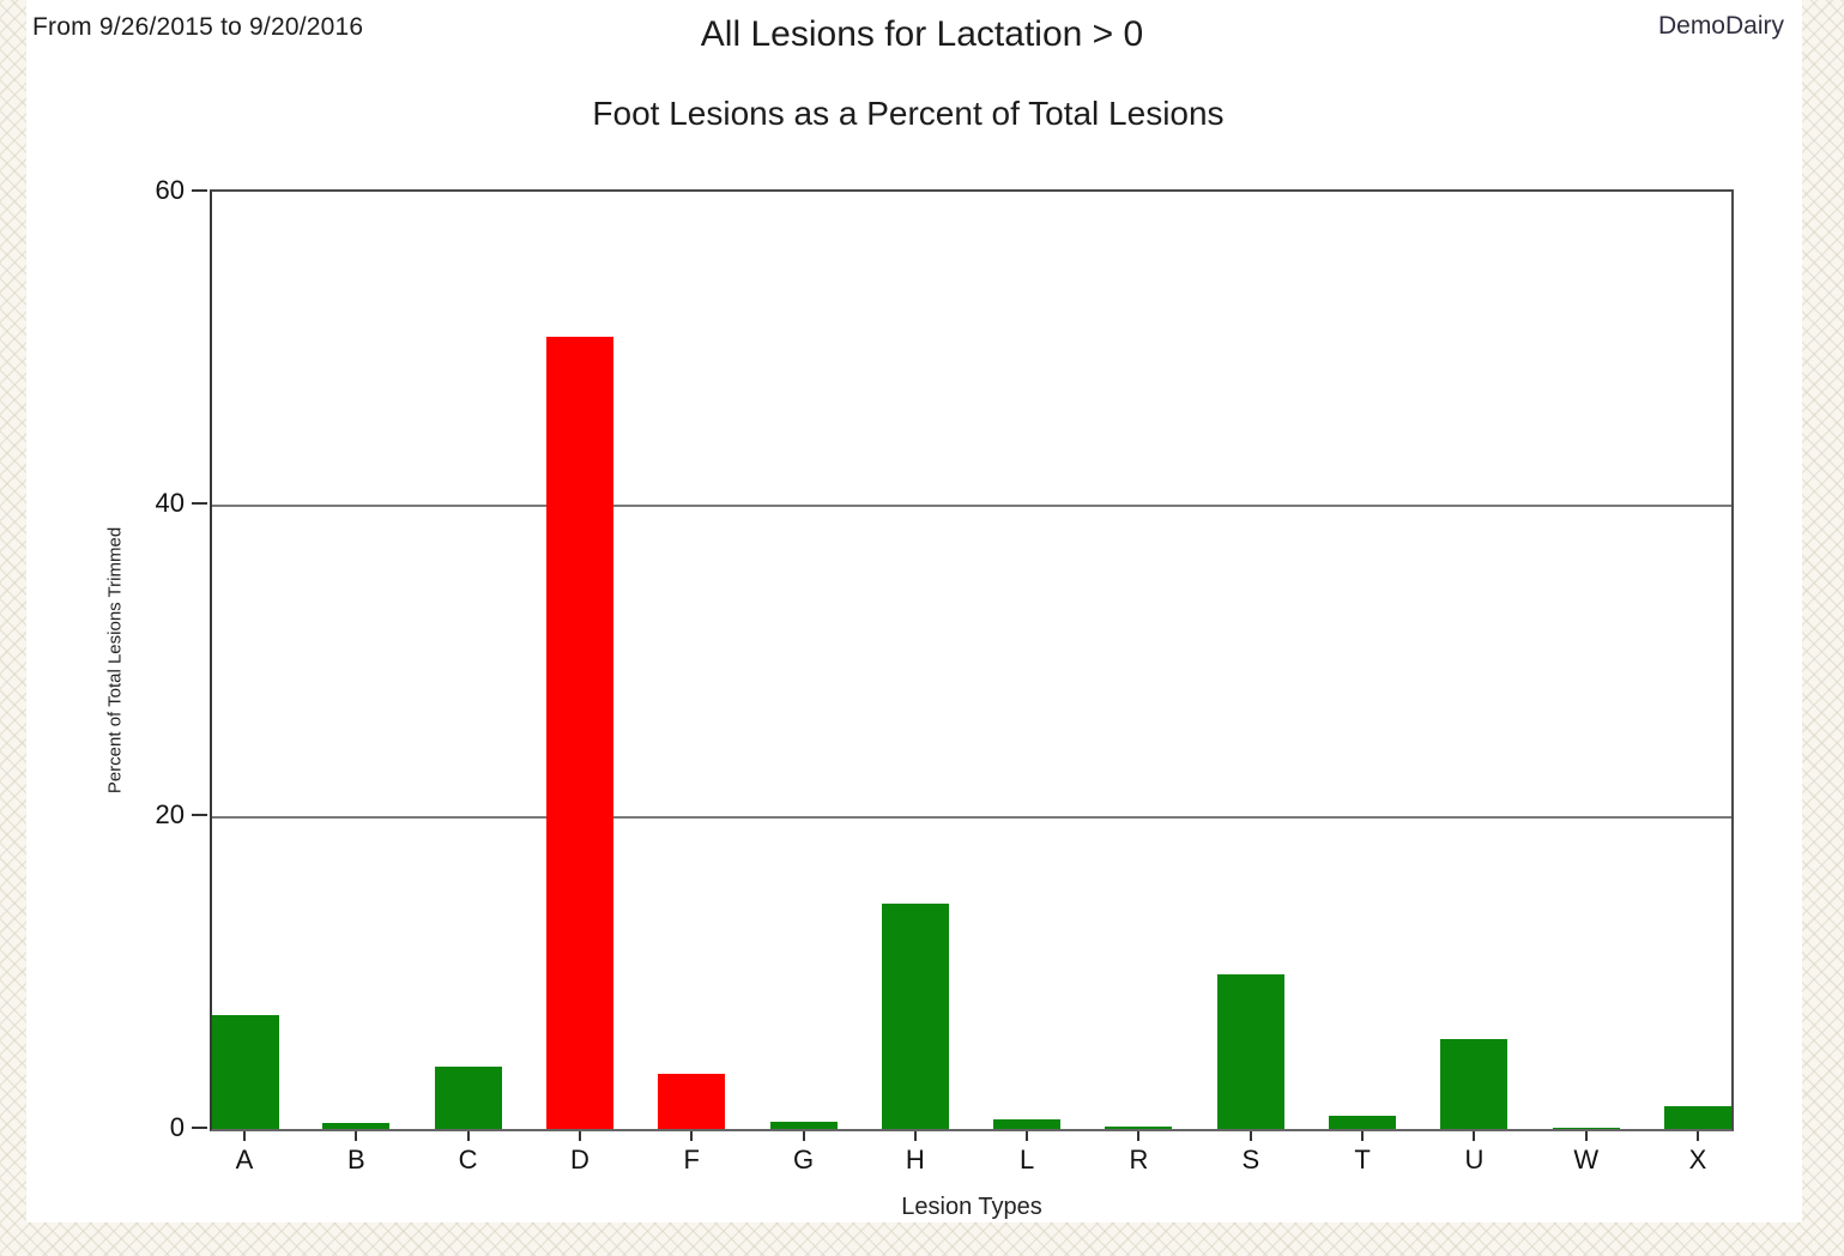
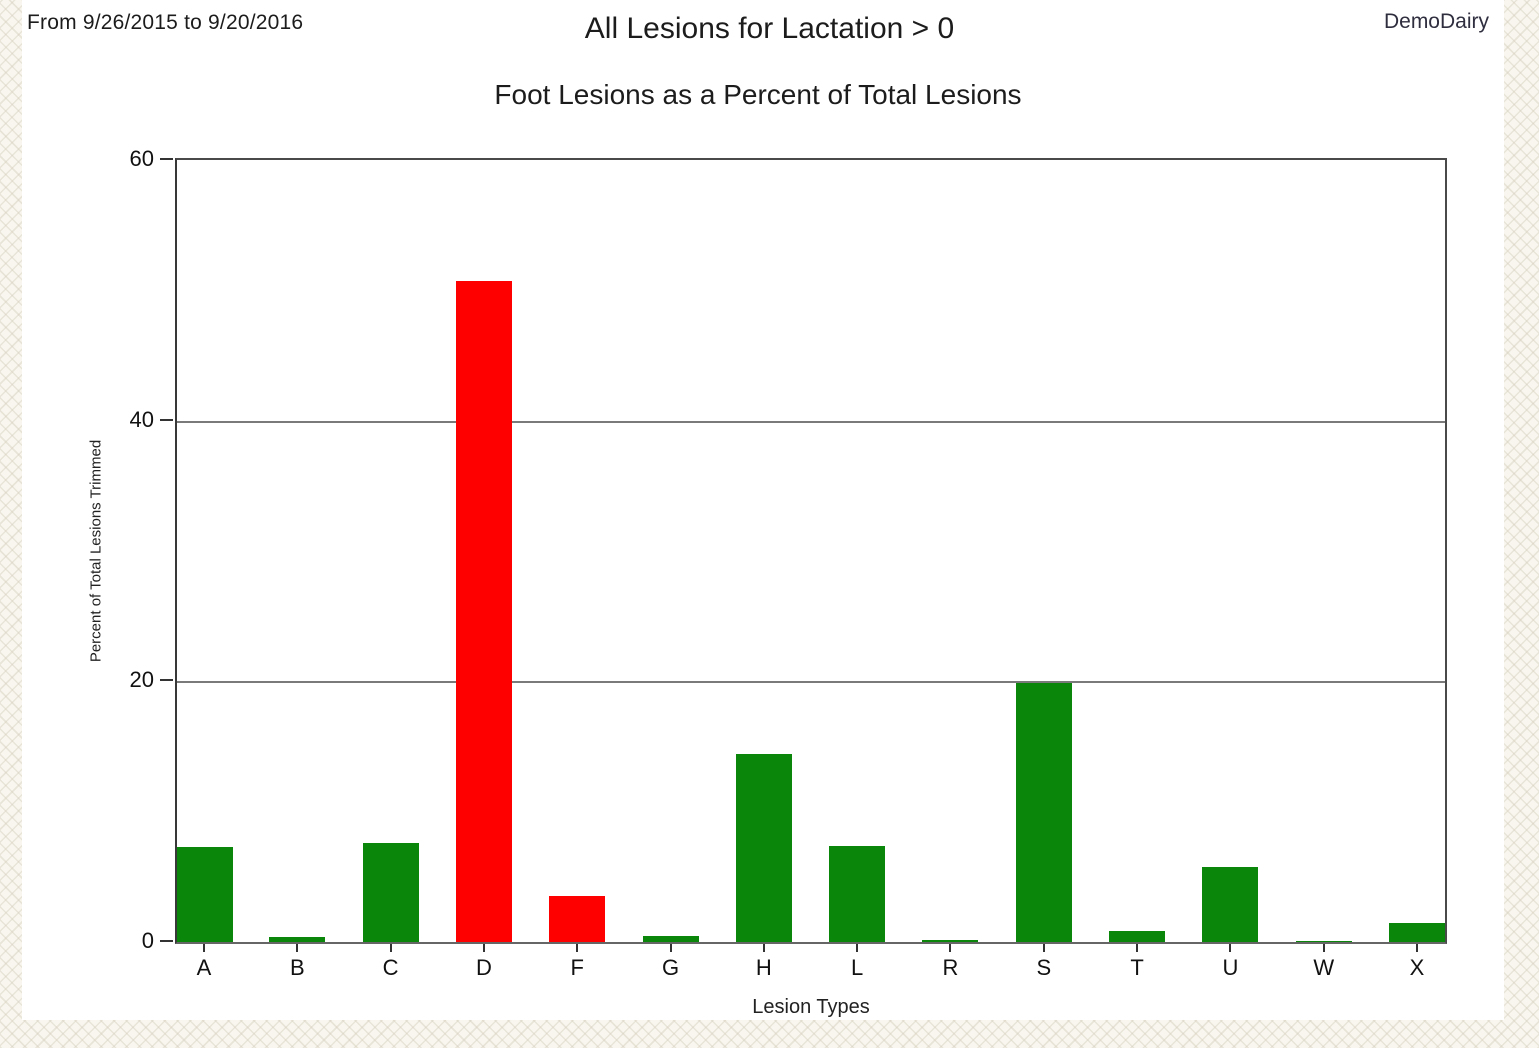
C: 4.0 -> 7.6
L: 0.7 -> 7.4
S: 9.9 -> 19.9
